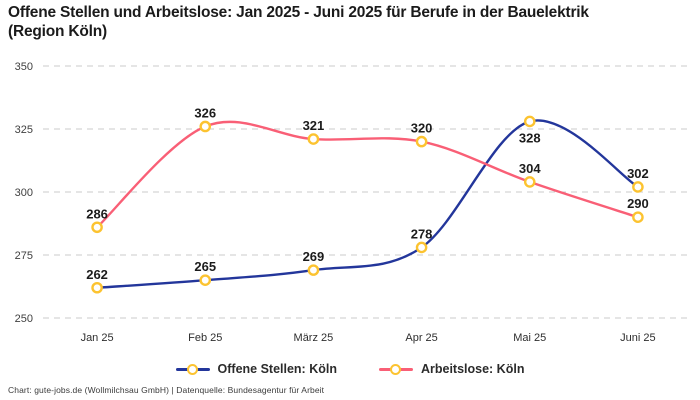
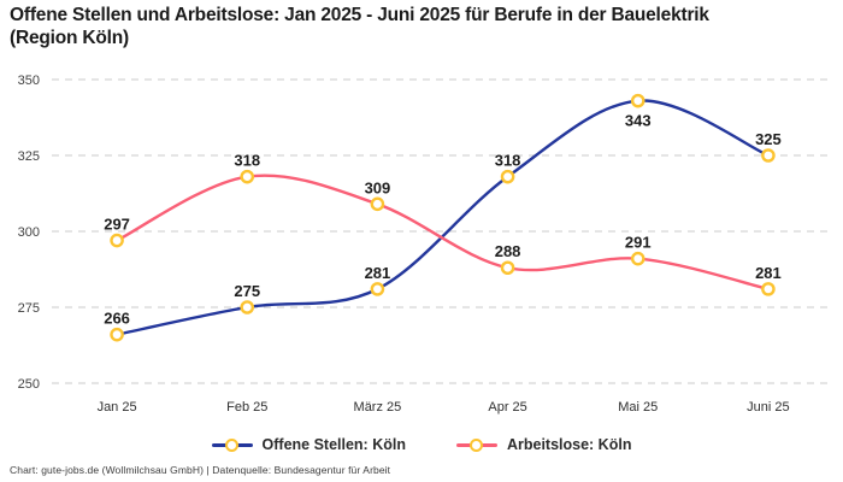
Offene Stellen: Köln/Jan 25: 262 -> 266
Arbeitslose: Köln/Jan 25: 286 -> 297
Offene Stellen: Köln/Feb 25: 265 -> 275
Arbeitslose: Köln/Feb 25: 326 -> 318
Offene Stellen: Köln/März 25: 269 -> 281
Arbeitslose: Köln/März 25: 321 -> 309
Offene Stellen: Köln/Apr 25: 278 -> 318
Arbeitslose: Köln/Apr 25: 320 -> 288
Offene Stellen: Köln/Mai 25: 328 -> 343
Arbeitslose: Köln/Mai 25: 304 -> 291
Offene Stellen: Köln/Juni 25: 302 -> 325
Arbeitslose: Köln/Juni 25: 290 -> 281
